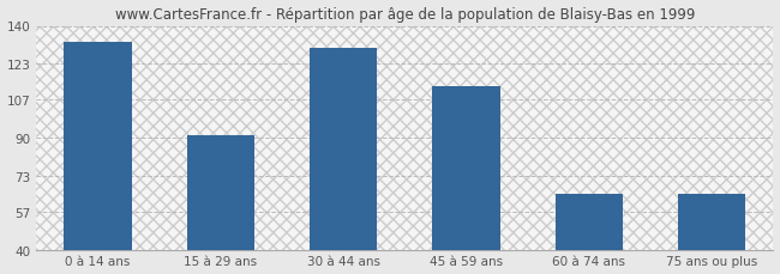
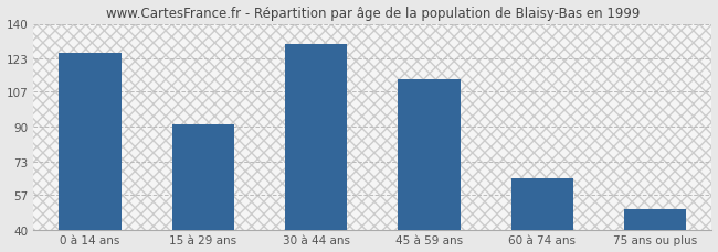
0 à 14 ans: 133 -> 126
75 ans ou plus: 65 -> 50
